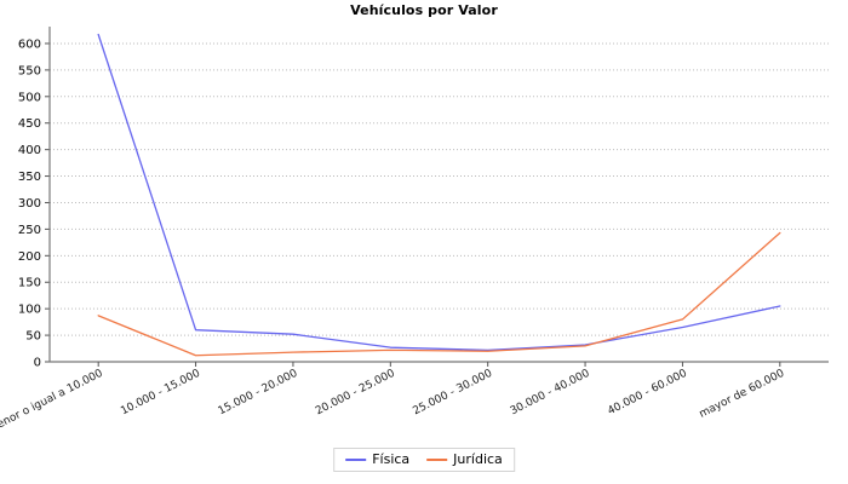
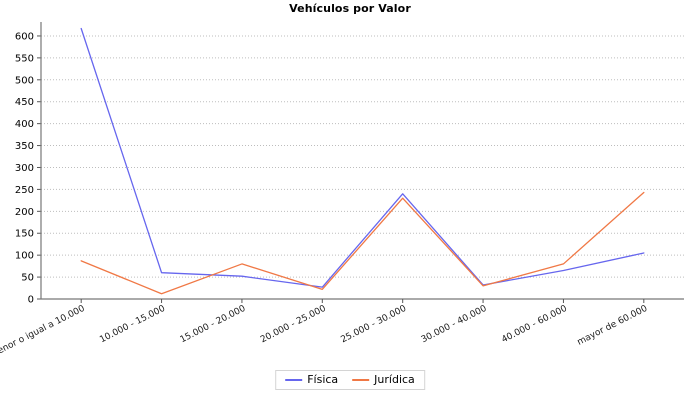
Jurídica/15.000 - 20.000: 20 -> 80
Física/25.000 - 30.000: 20 -> 240
Jurídica/25.000 - 30.000: 20 -> 230
